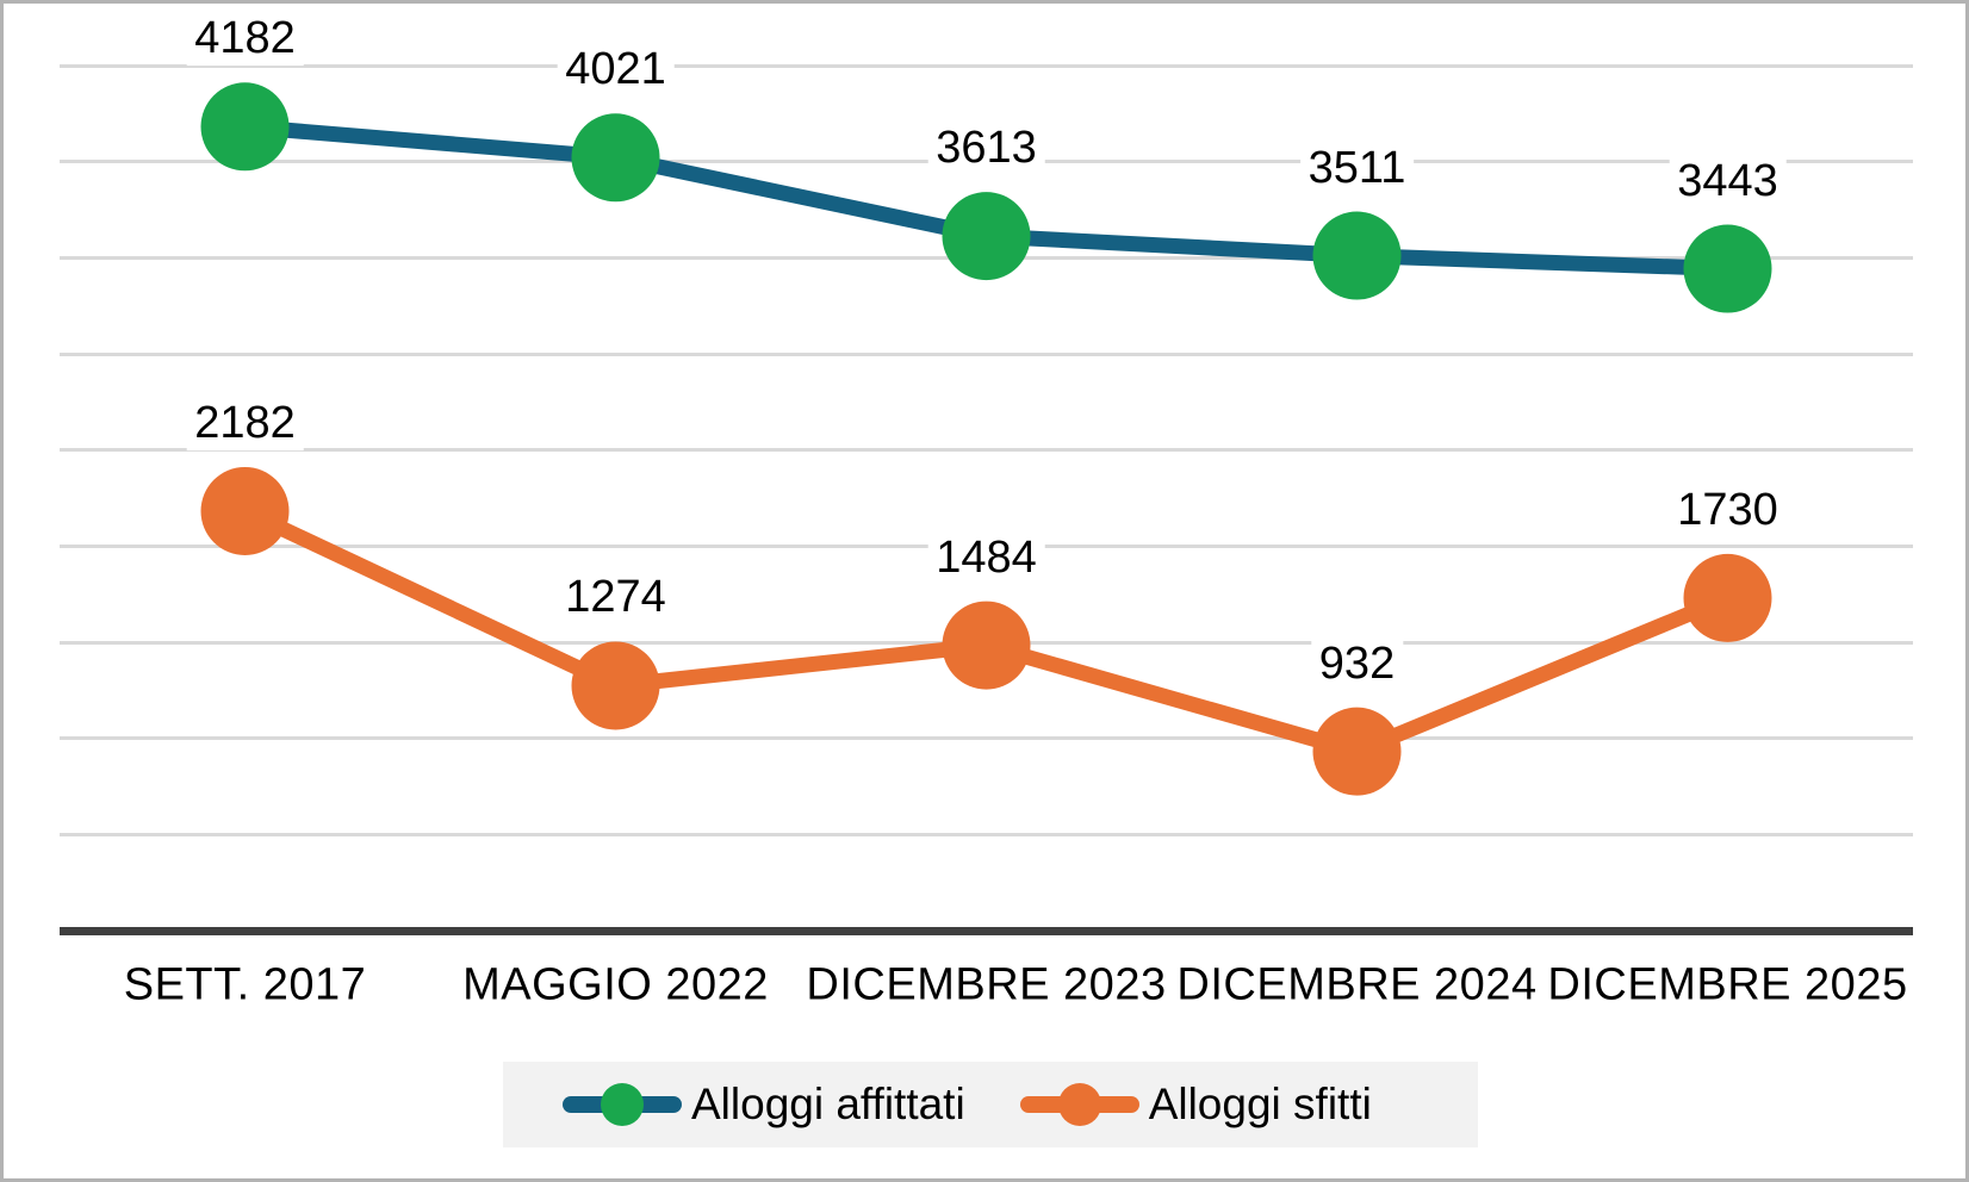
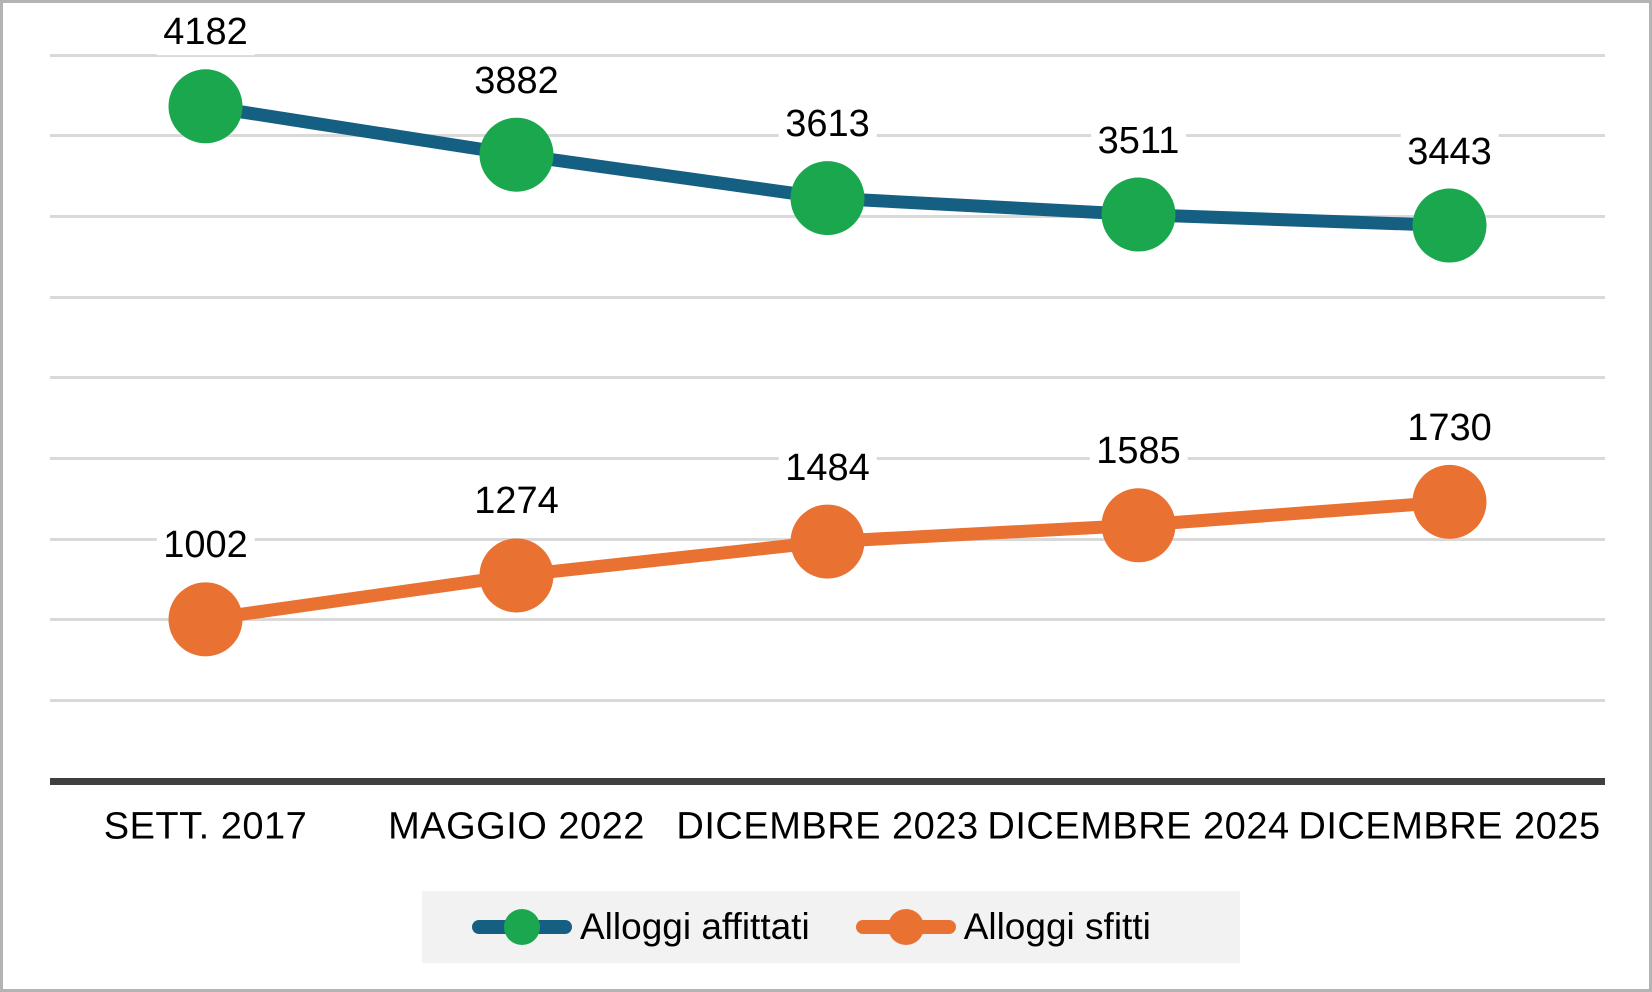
Alloggi sfitti/SETT. 2017: 2182 -> 1002
Alloggi affittati/MAGGIO 2022: 4021 -> 3882
Alloggi sfitti/DICEMBRE 2024: 932 -> 1585
